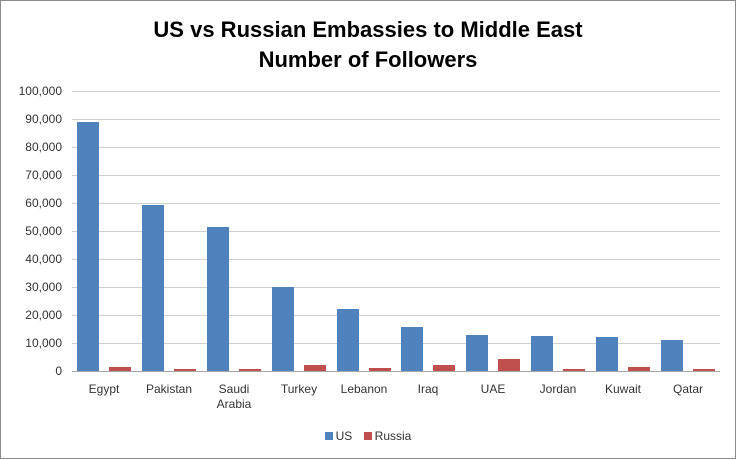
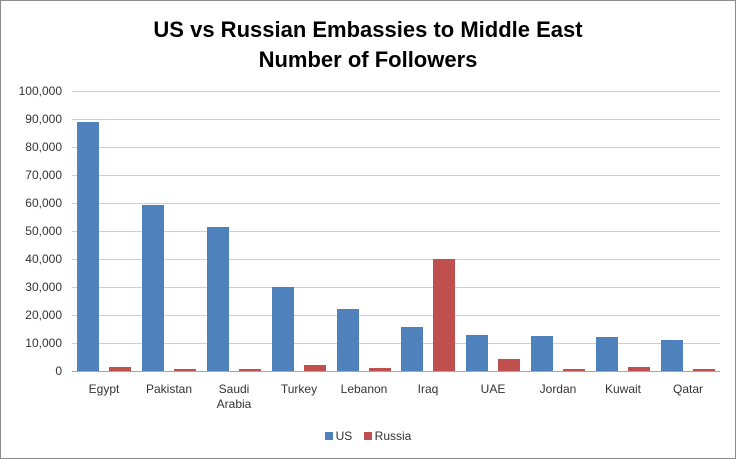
Russia/Iraq: 2000 -> 40000
